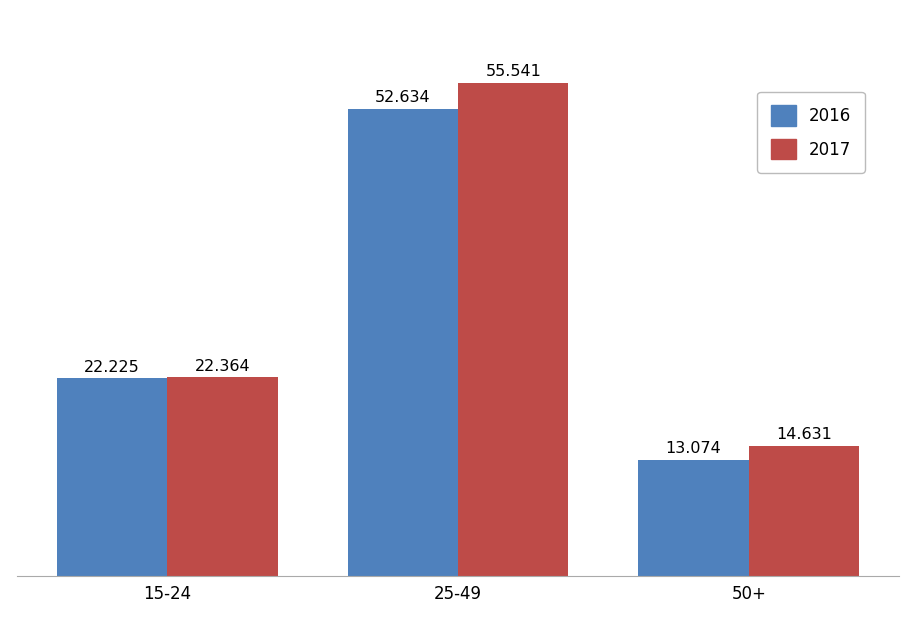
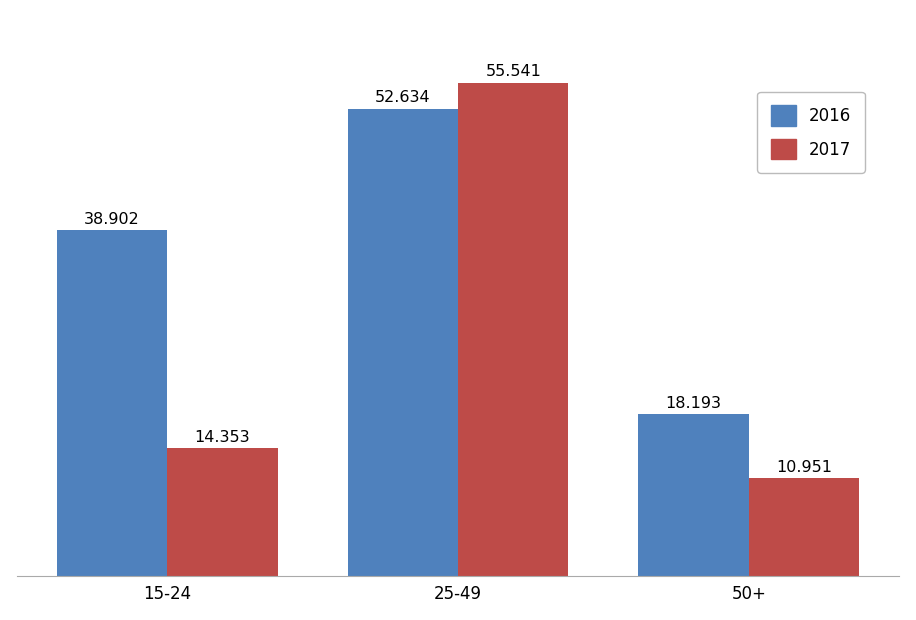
2016/15-24: 22.225 -> 38.902
2017/15-24: 22.364 -> 14.353
2016/50+: 13.074 -> 18.193
2017/50+: 14.631 -> 10.951
